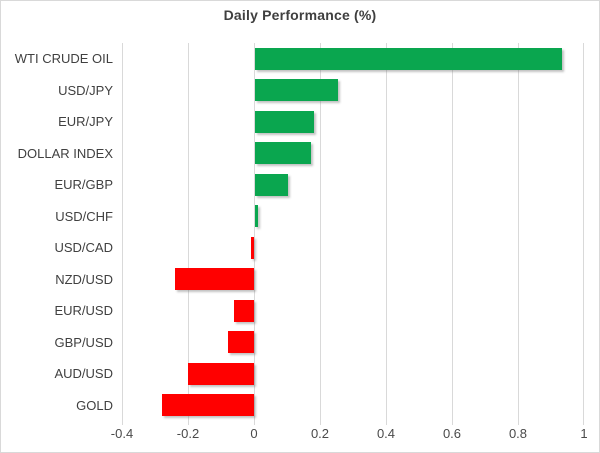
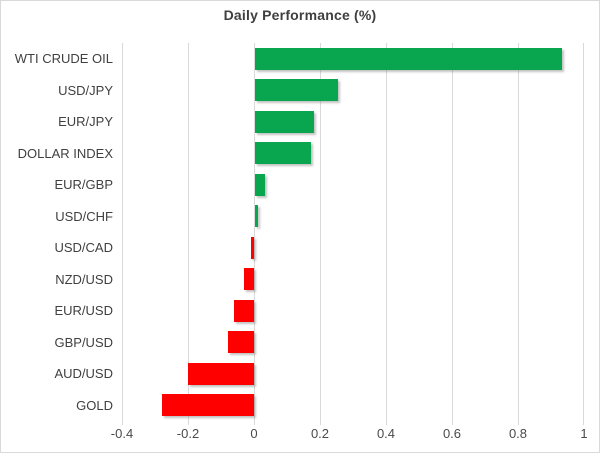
EUR/GBP: 0.10 -> 0.03
NZD/USD: -0.24 -> -0.03
